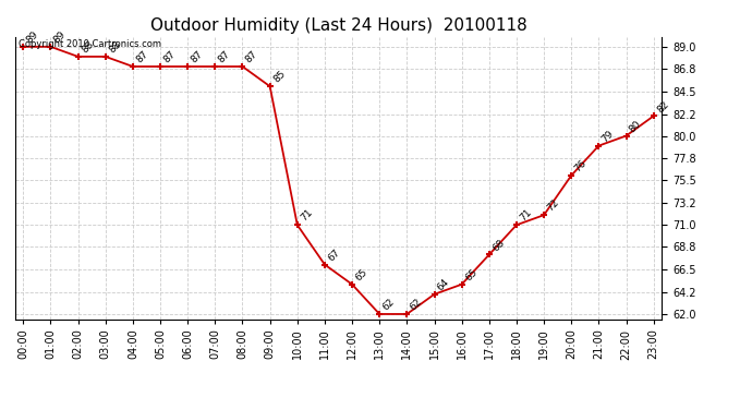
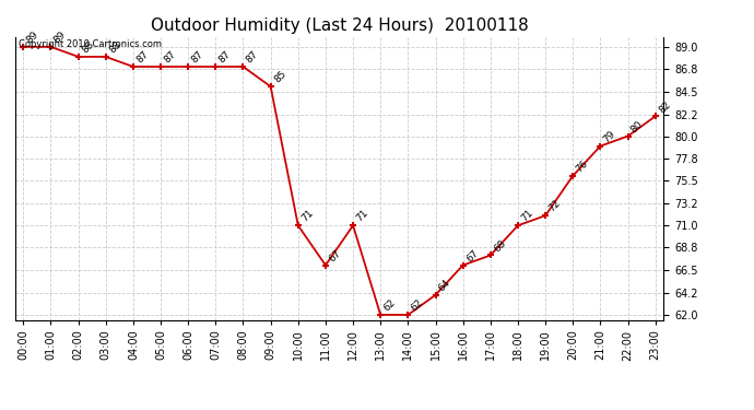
12:00: 65 -> 71
16:00: 65 -> 67
